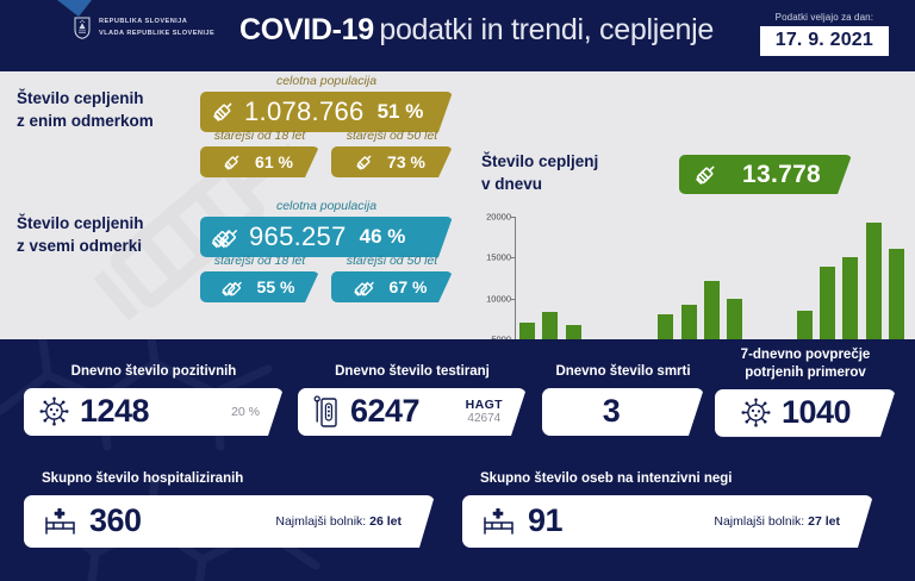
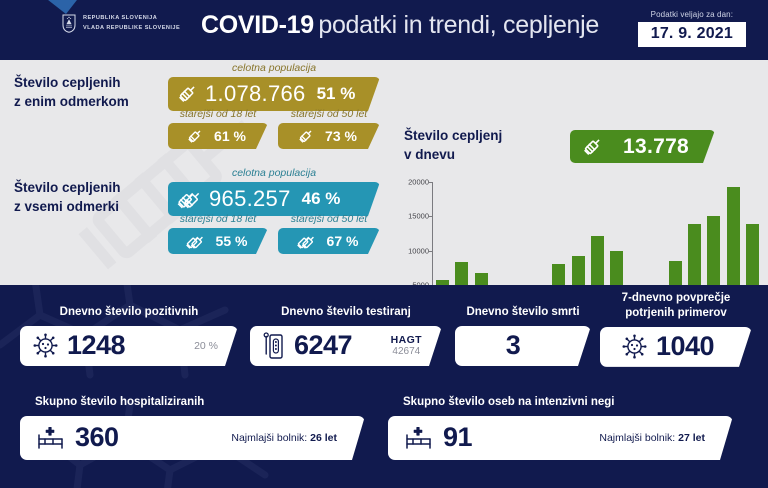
1.9.: 7000 -> 6000
17.9.: 16000 -> 14000
